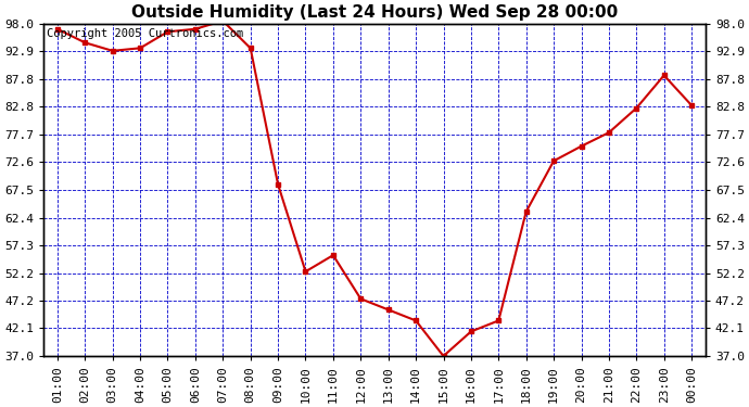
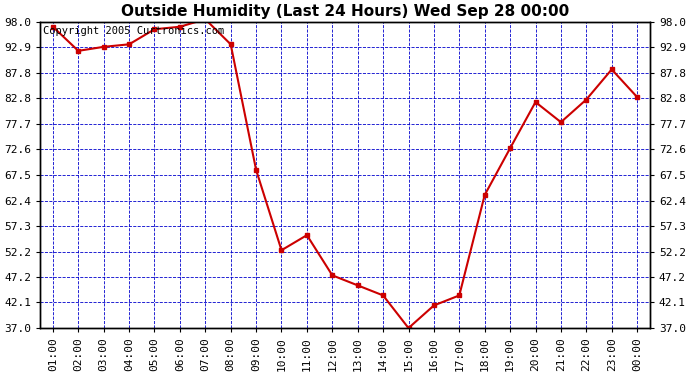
02:00: 94.5 -> 92.2
20:00: 75.5 -> 82.0
